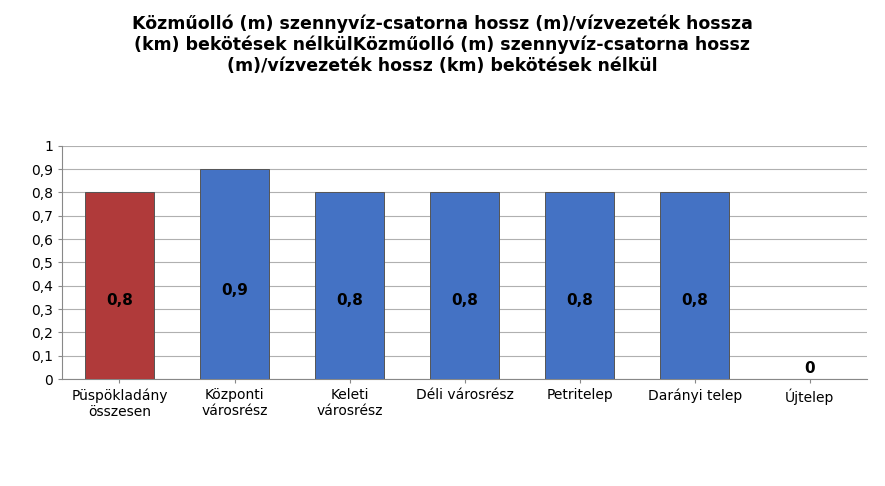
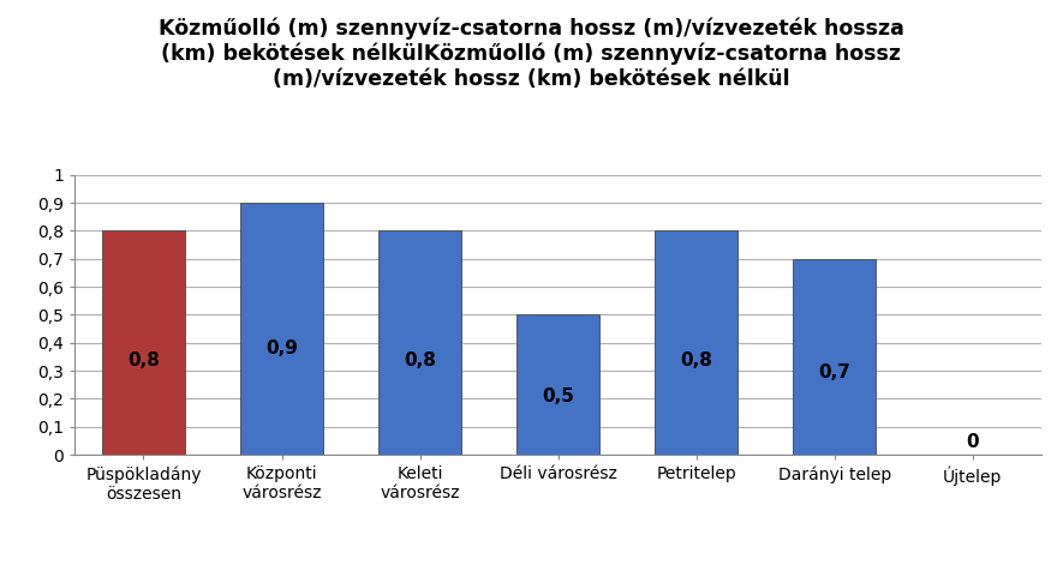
Déli városrész: 0,8 -> 0,5
Darányi telep: 0,8 -> 0,7
